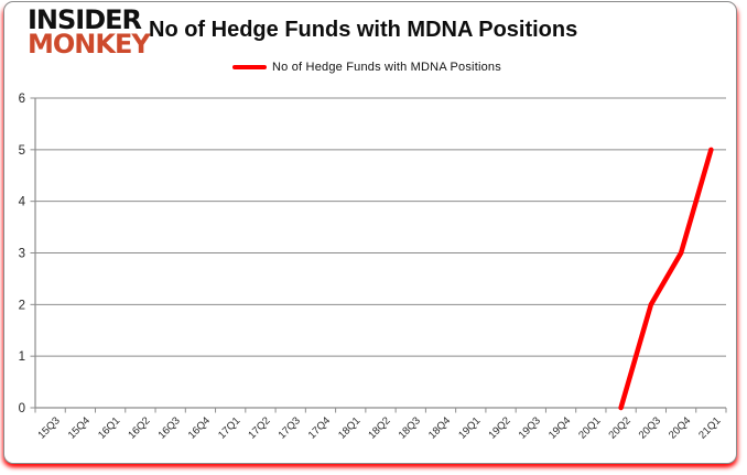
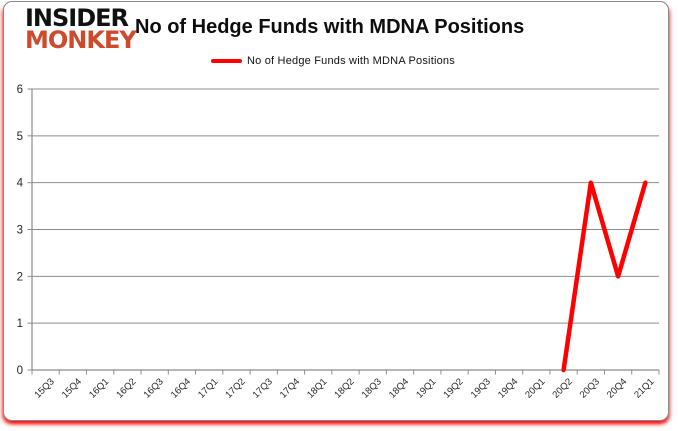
20Q3: 2 -> 4
20Q4: 3 -> 2
21Q1: 5 -> 4
